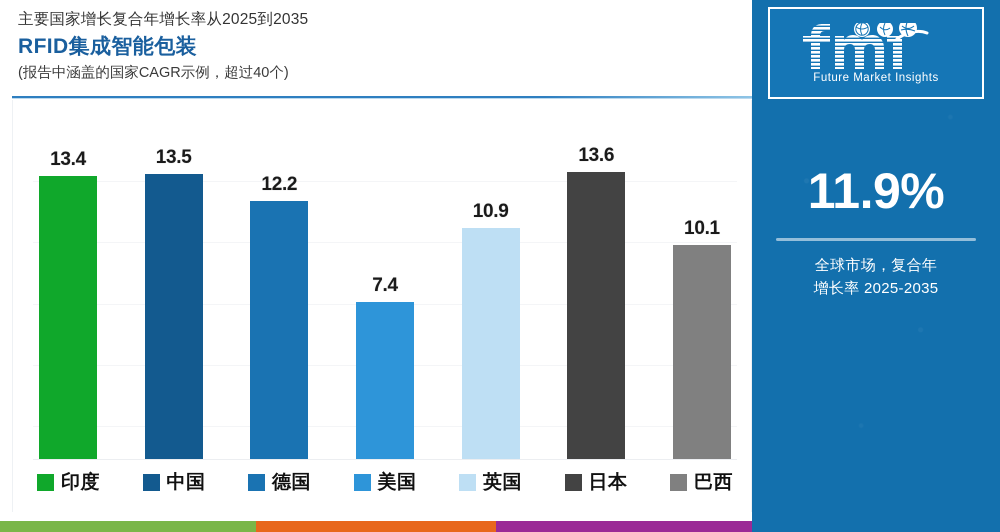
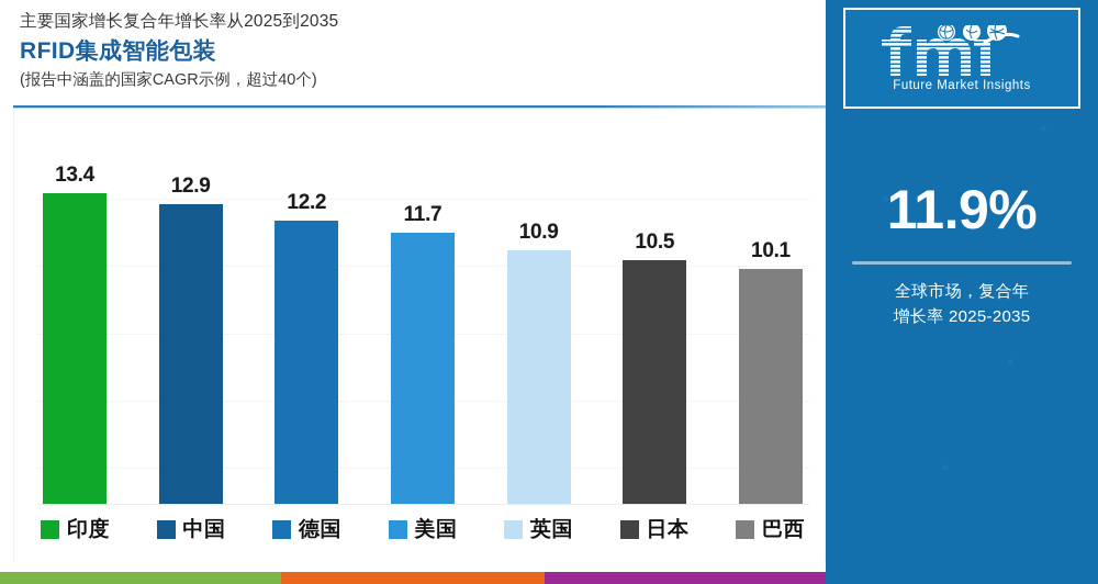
中国: 13.5 -> 12.9
美国: 7.4 -> 11.7
日本: 13.6 -> 10.5
